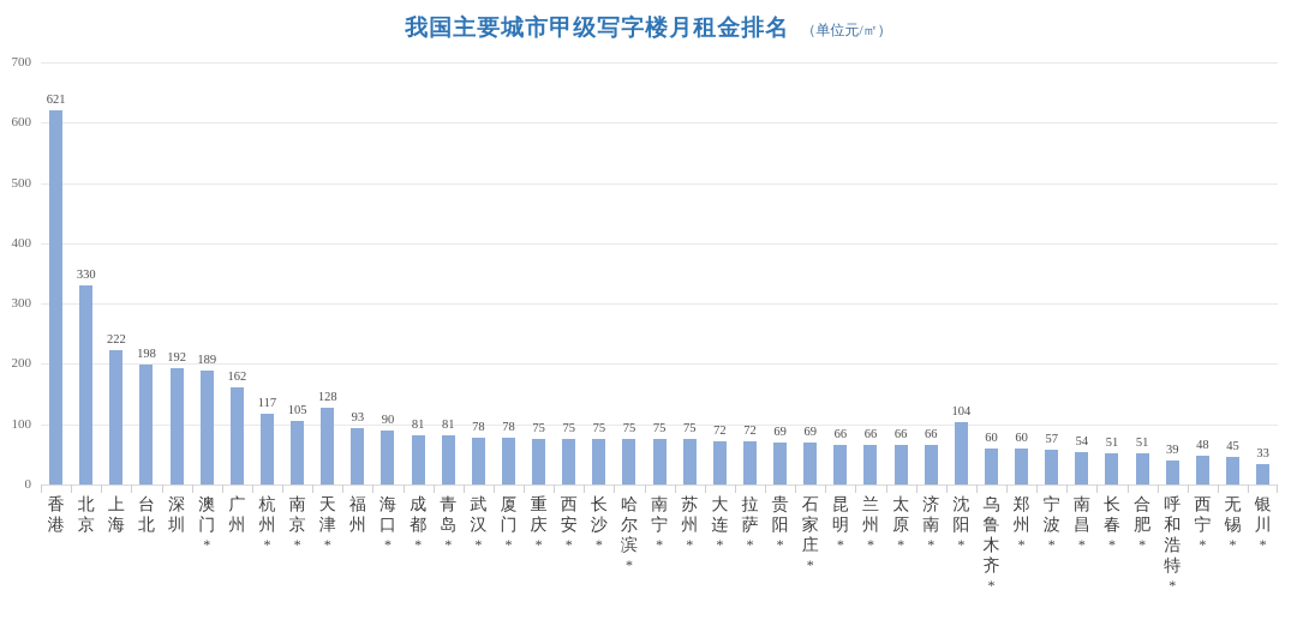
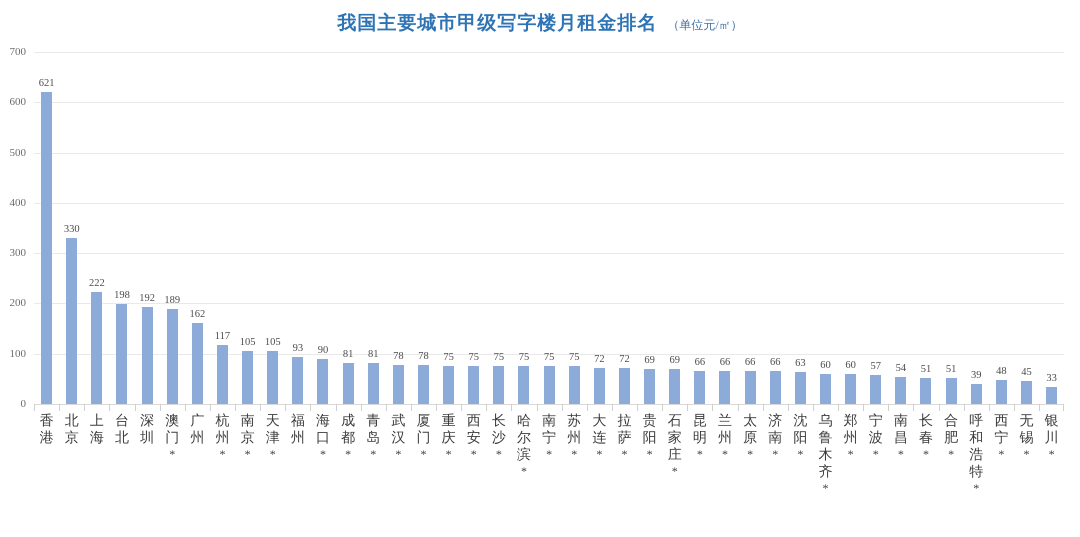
天津*: 128 -> 105
沈阳*: 104 -> 63
